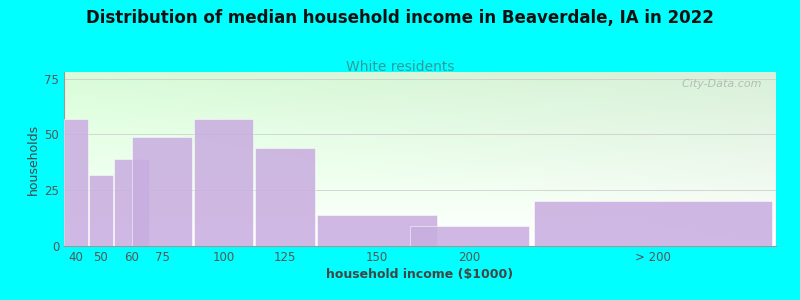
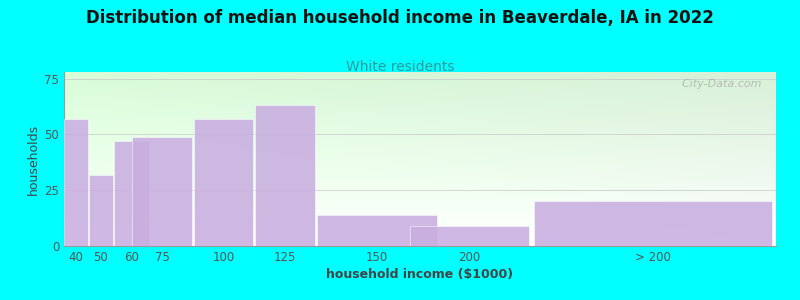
60: 39 -> 47
125: 44 -> 63
